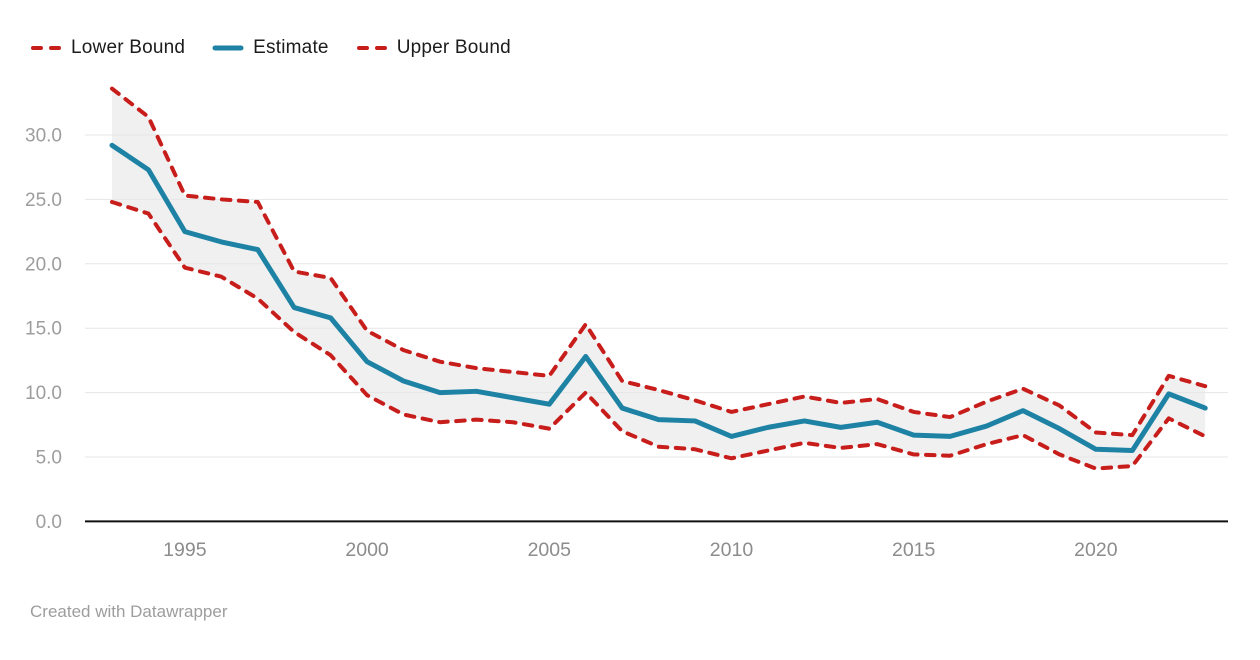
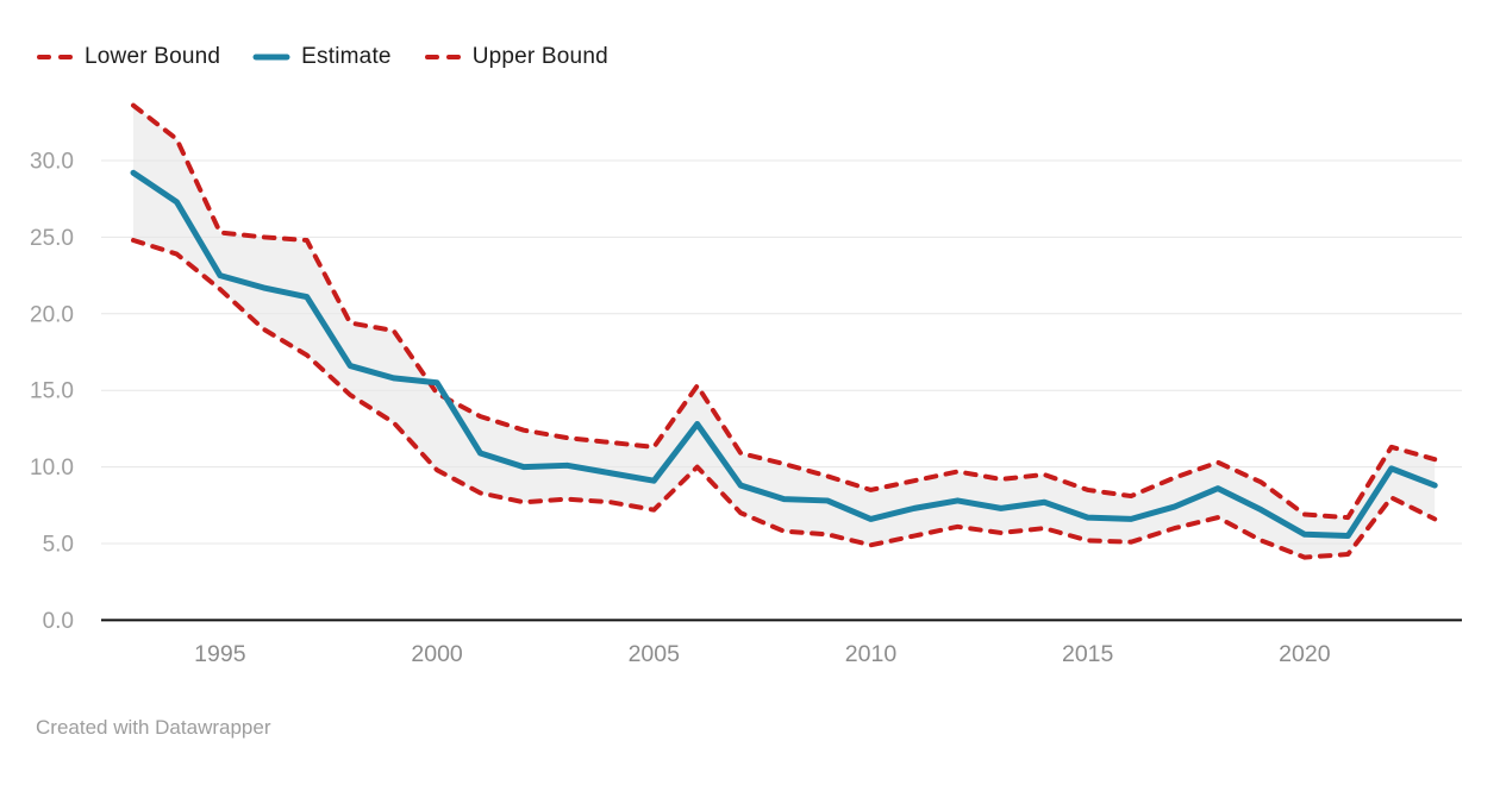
Lower Bound/1995: 19.7 -> 21.6
Estimate/2000: 12.4 -> 15.5
